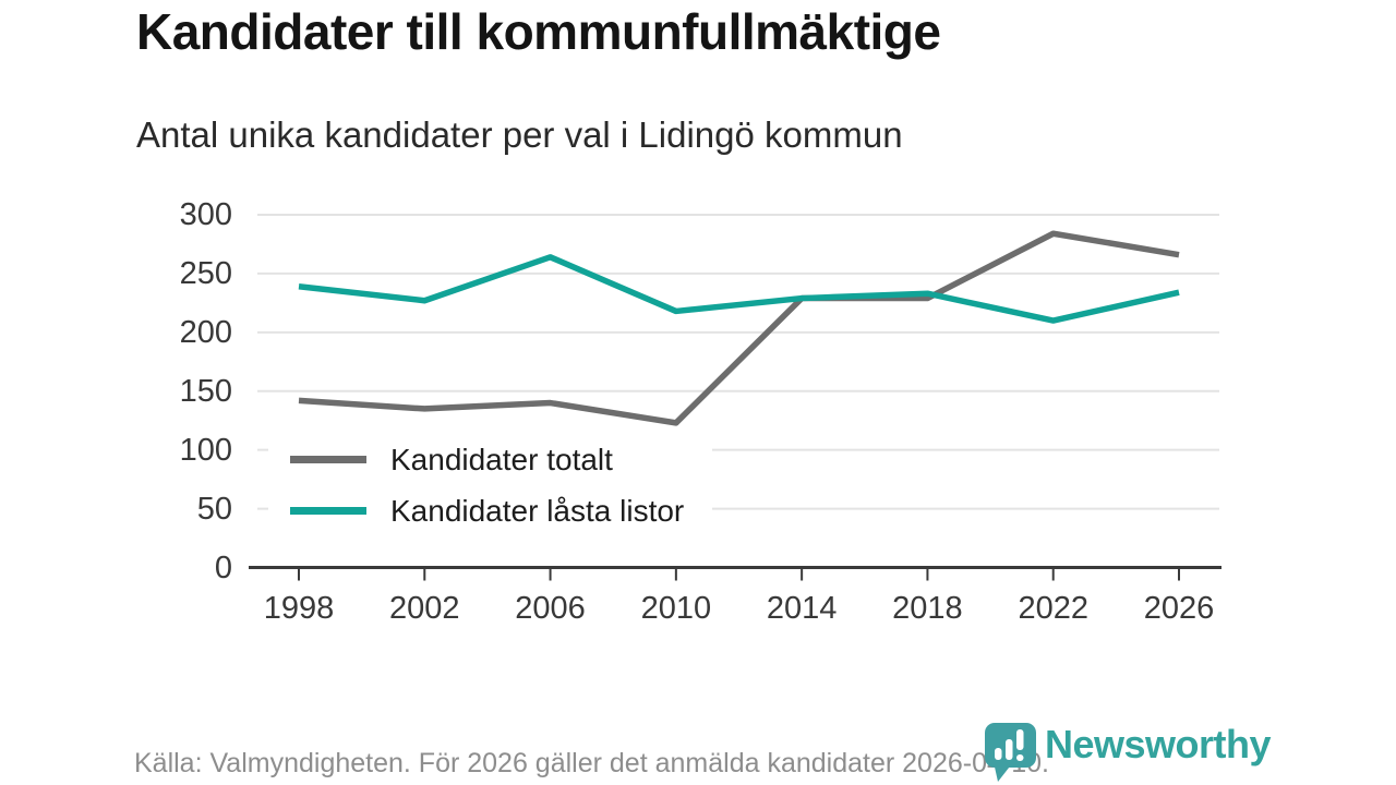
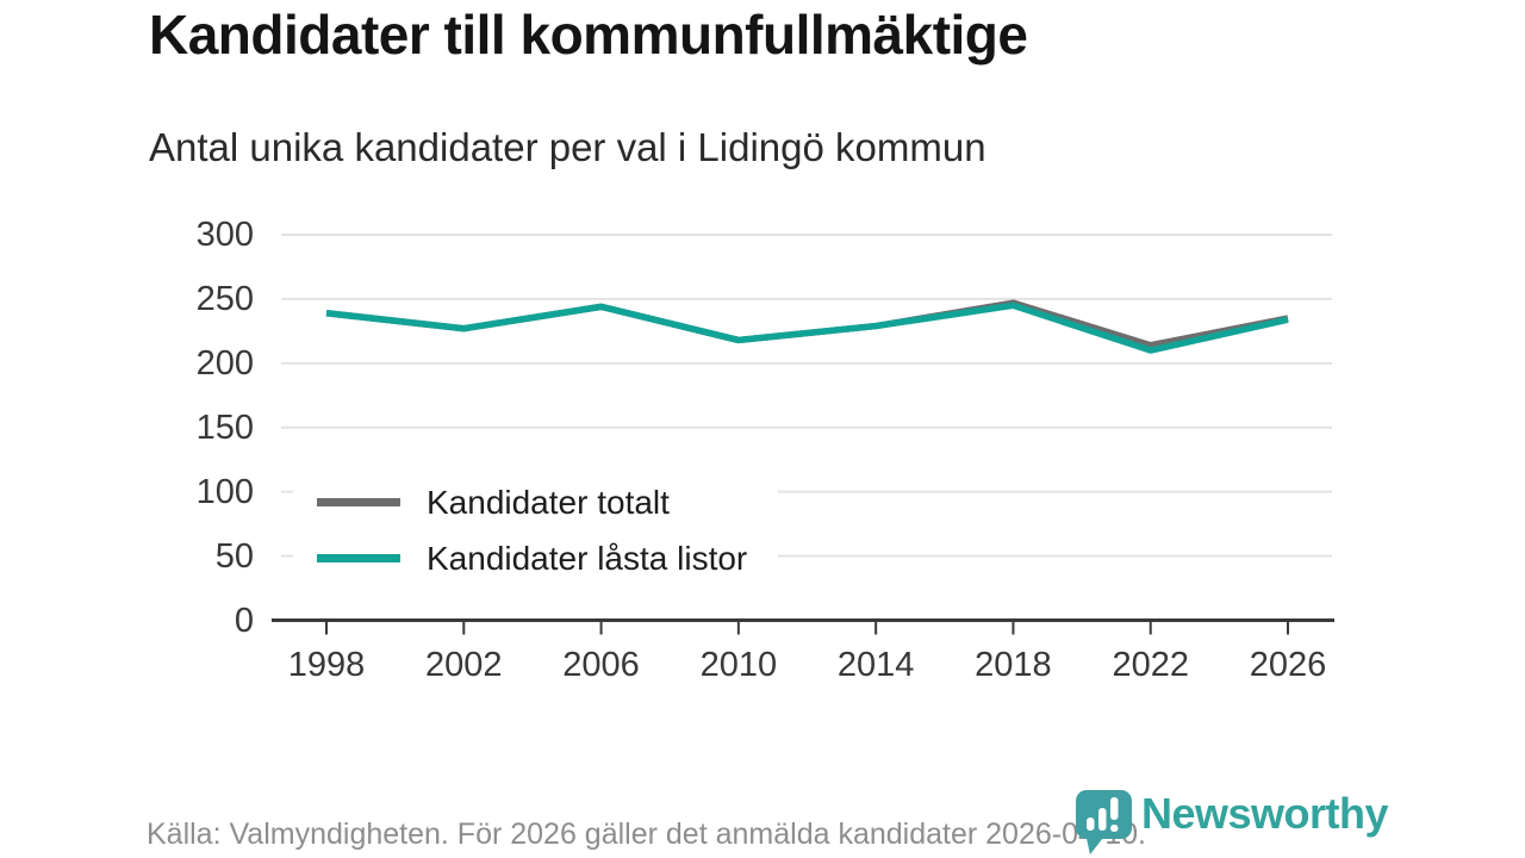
Kandidater totalt/1998: 142 -> 239
Kandidater totalt/2002: 135 -> 227
Kandidater totalt/2006: 140 -> 244
Kandidater låsta listor/2006: 264 -> 244
Kandidater totalt/2010: 123 -> 218
Kandidater totalt/2018: 229 -> 247
Kandidater låsta listor/2018: 233 -> 245
Kandidater totalt/2022: 284 -> 214
Kandidater totalt/2026: 266 -> 235
